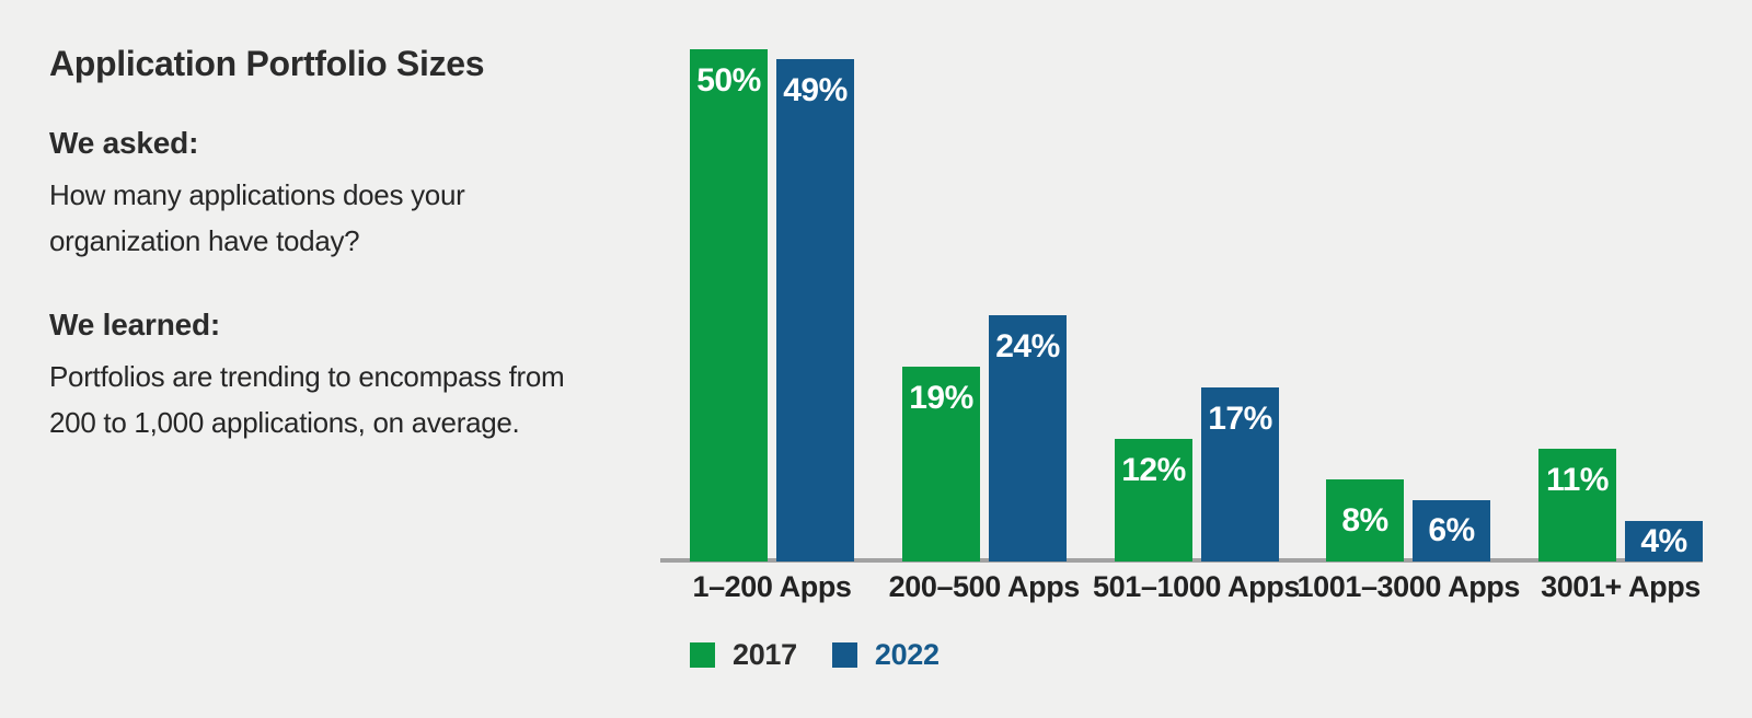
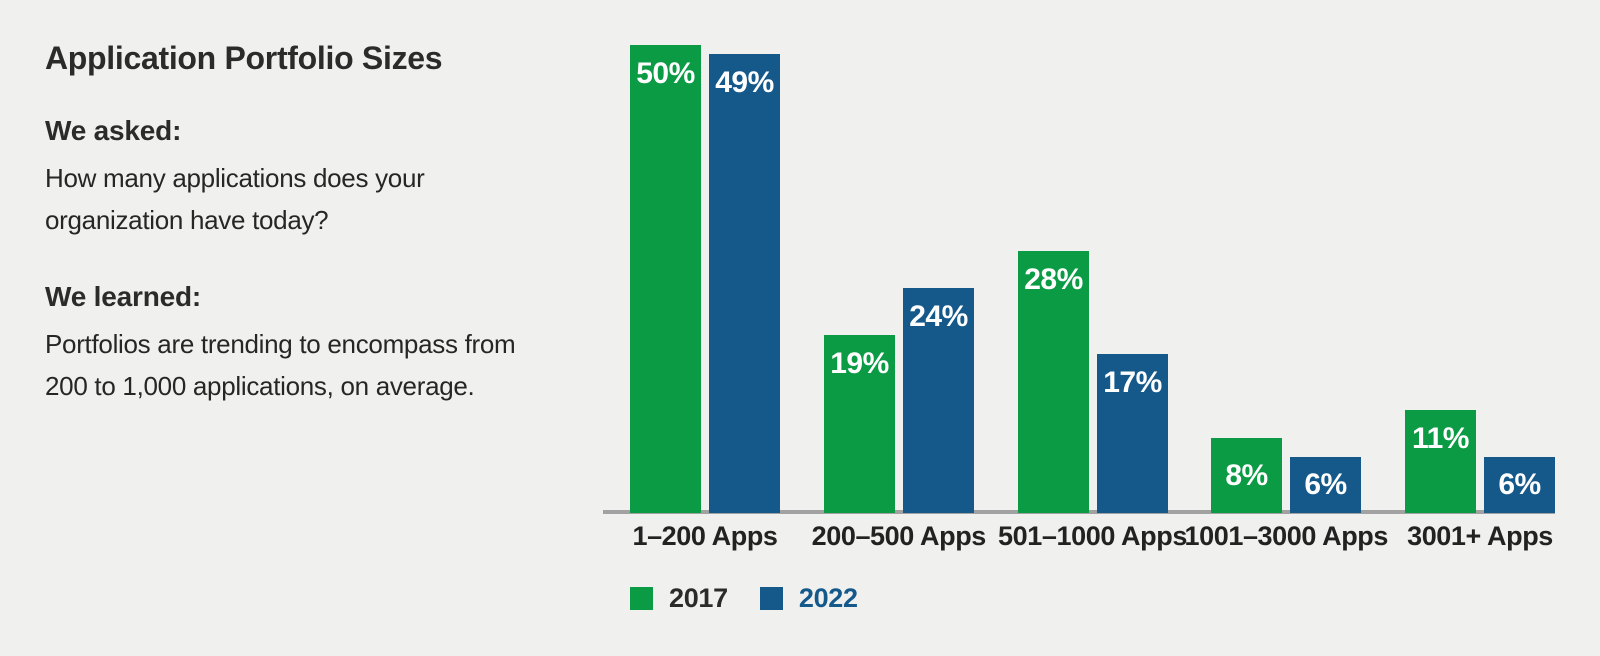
2017/501–1000 Apps: 12% -> 28%
2022/3001+ Apps: 4% -> 6%
